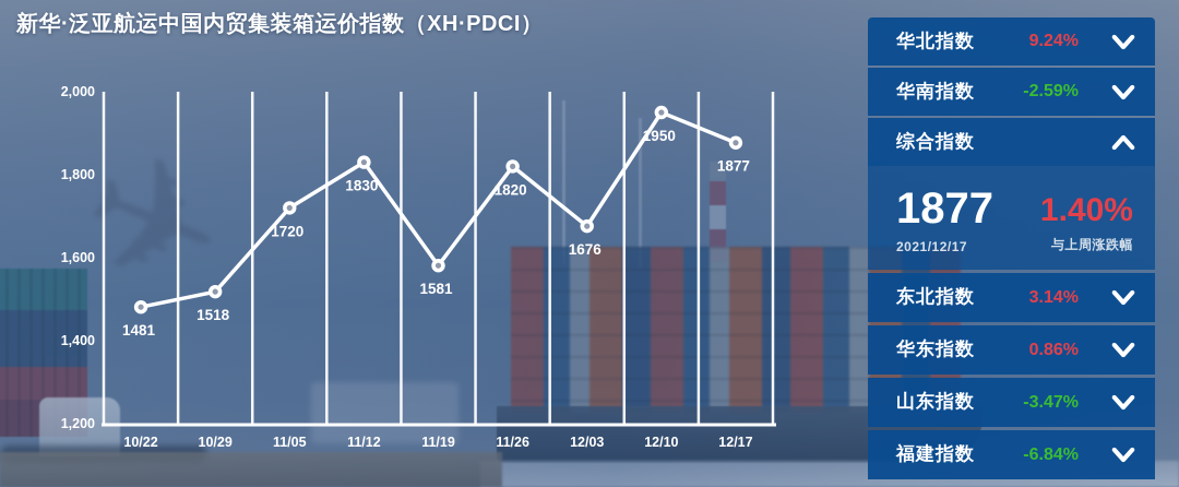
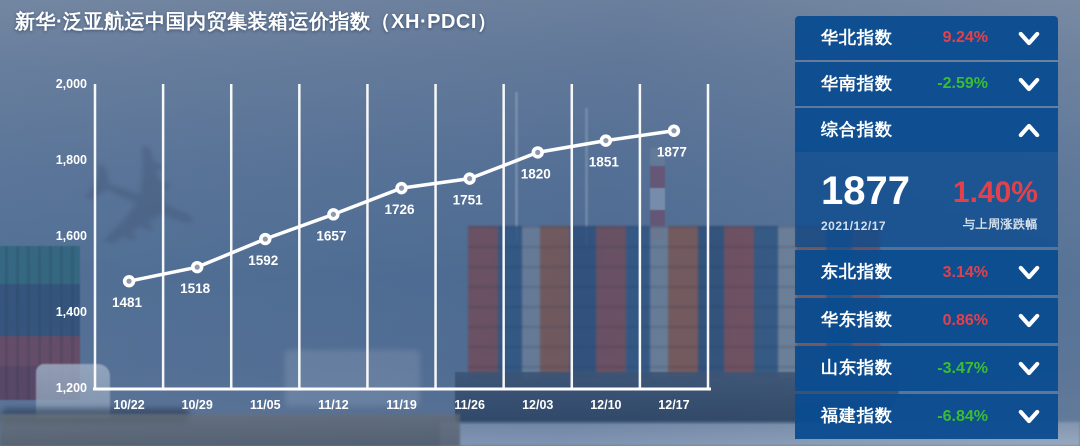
11/05: 1720 -> 1592
11/12: 1830 -> 1657
11/19: 1581 -> 1726
11/26: 1820 -> 1751
12/03: 1676 -> 1820
12/10: 1950 -> 1851
